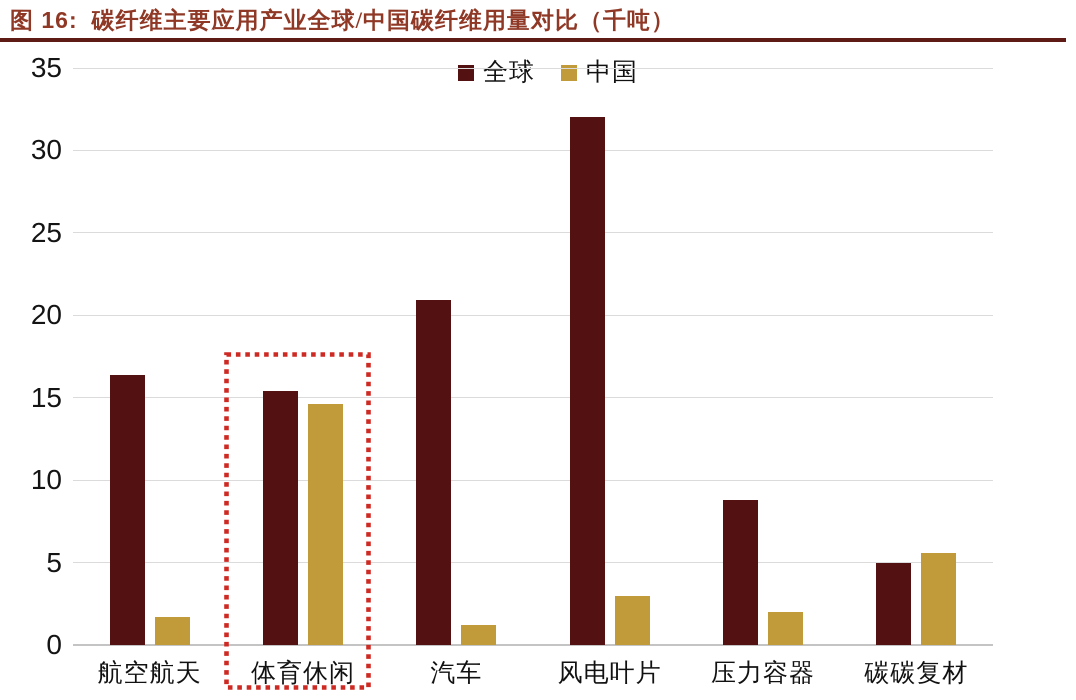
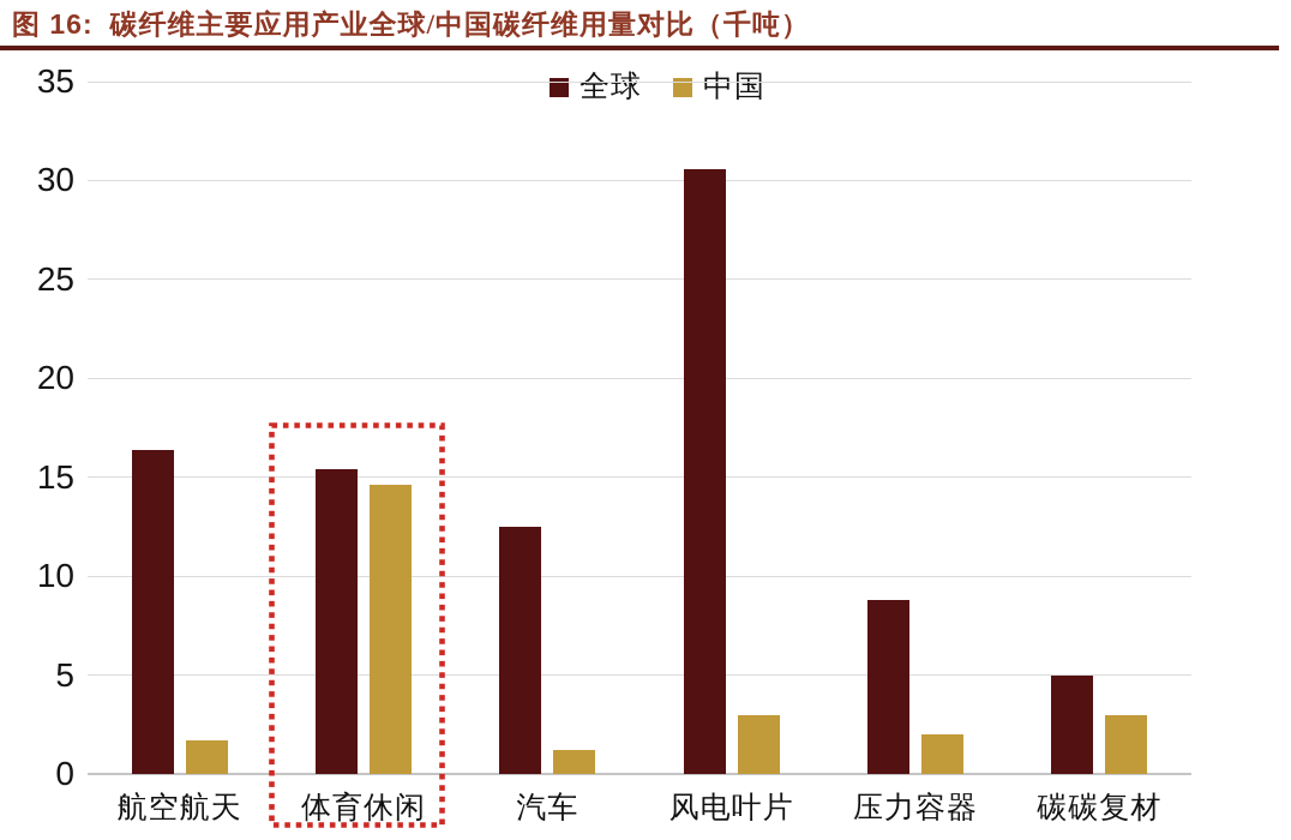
全球/汽车: 20.9 -> 12.5
全球/风电叶片: 32.0 -> 30.6
中国/碳碳复材: 5.6 -> 3.0
